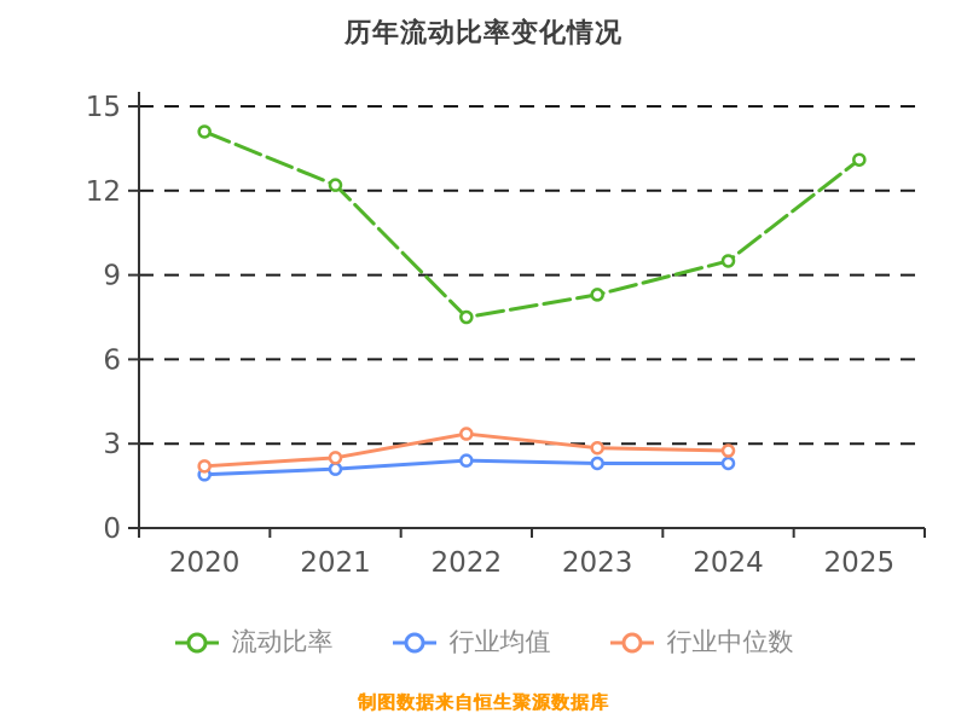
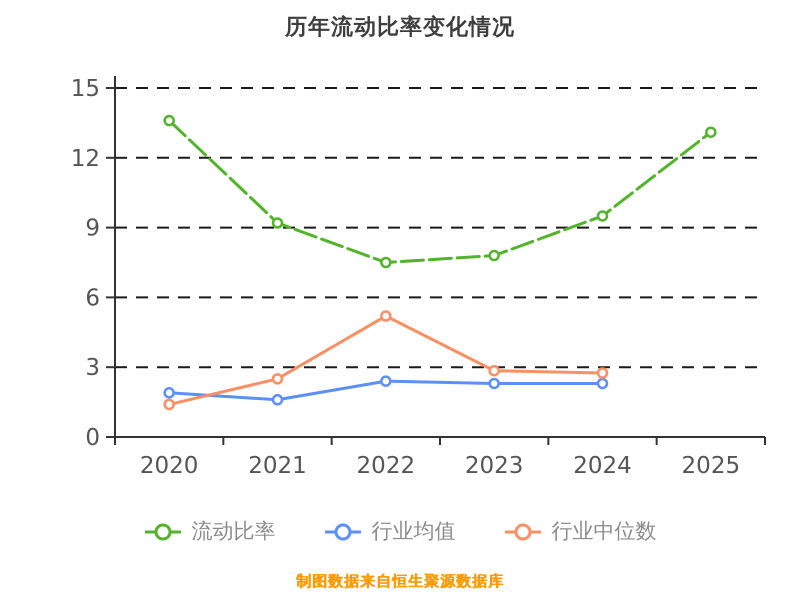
流动比率/2020: 14.1 -> 13.6
行业中位数/2020: 2.2 -> 1.4
流动比率/2021: 12.2 -> 9.2
行业均值/2021: 2.1 -> 1.6
行业中位数/2022: 3.4 -> 5.2
流动比率/2023: 8.3 -> 7.8
